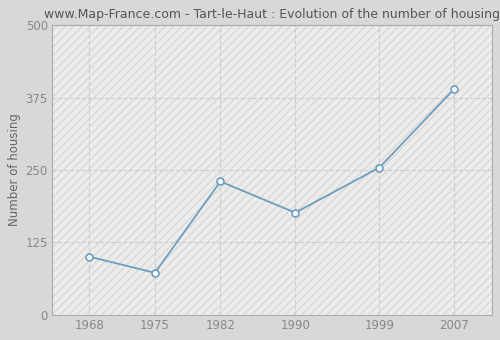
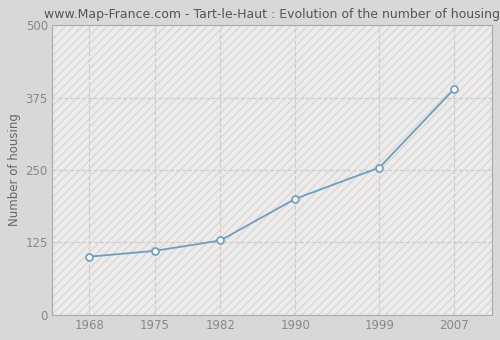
1975: 72 -> 110
1982: 230 -> 128
1990: 176 -> 200
